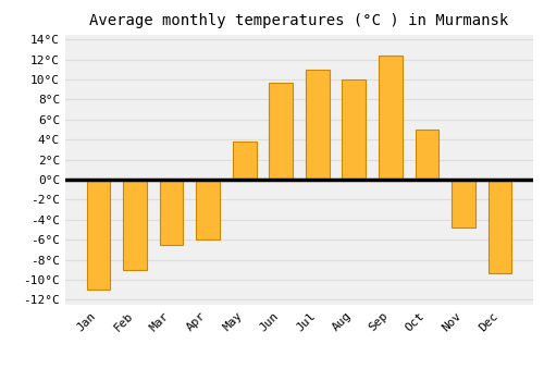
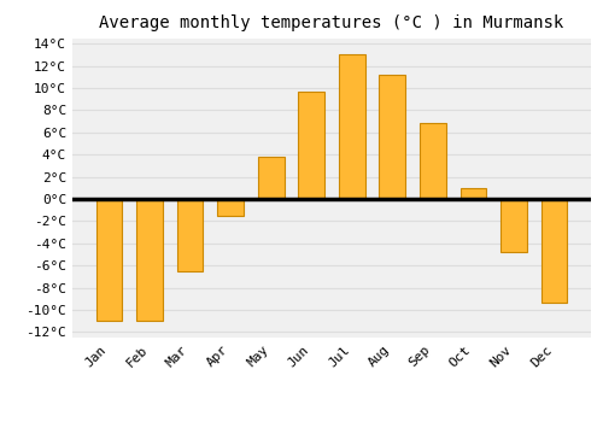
Feb: -9.0°C -> -11.0°C
Apr: -6.0°C -> -1.5°C
Jul: 11.0°C -> 13.0°C
Aug: 10.0°C -> 11.2°C
Sep: 12.4°C -> 6.8°C
Oct: 5.0°C -> 1.0°C
